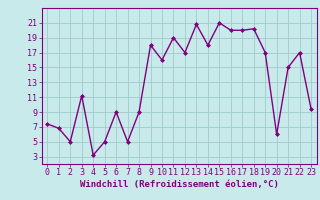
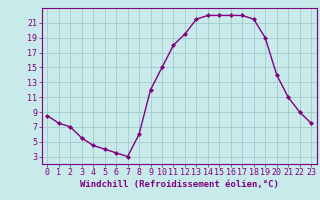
0: 7.4 -> 8.5
1: 6.8 -> 7.5
2: 5.0 -> 7.0
3: 11.2 -> 5.5
4: 3.2 -> 4.5
5: 5.0 -> 4.0
6: 9.0 -> 3.5
7: 5.0 -> 3.0
8: 9.0 -> 6.0
9: 18.0 -> 12.0
10: 16.0 -> 15.0
11: 19.0 -> 18.0
12: 17.0 -> 19.5
13: 20.8 -> 21.5
14: 18.0 -> 22.0
15: 21.0 -> 22.0
16: 20.0 -> 22.0
17: 20.0 -> 22.0
18: 20.2 -> 21.5
19: 17.0 -> 19.0
20: 6.0 -> 14.0
21: 15.0 -> 11.0
22: 17.0 -> 9.0
23: 9.4 -> 7.5
